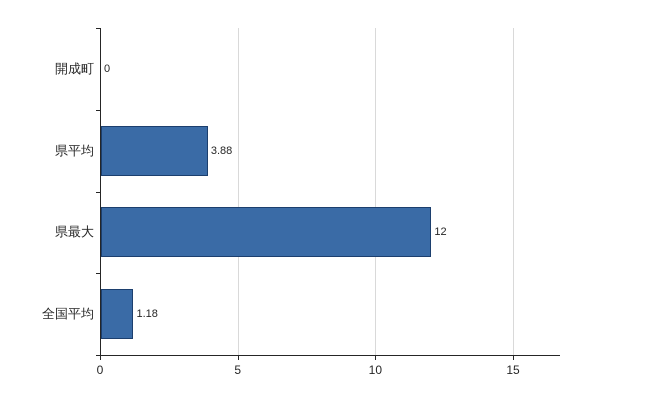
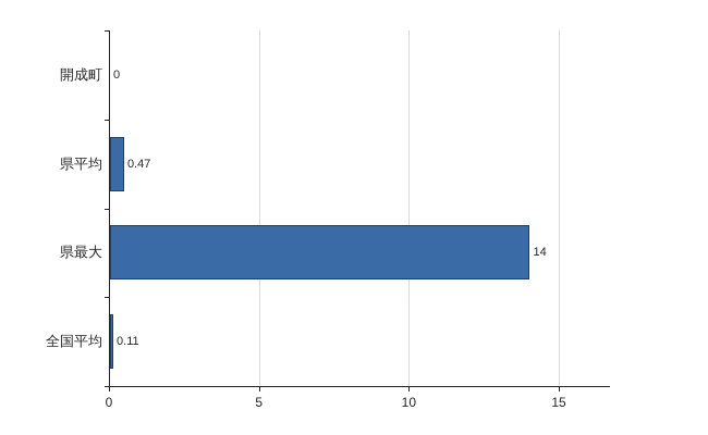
県平均: 3.88 -> 0.47
県最大: 12 -> 14
全国平均: 1.18 -> 0.11
